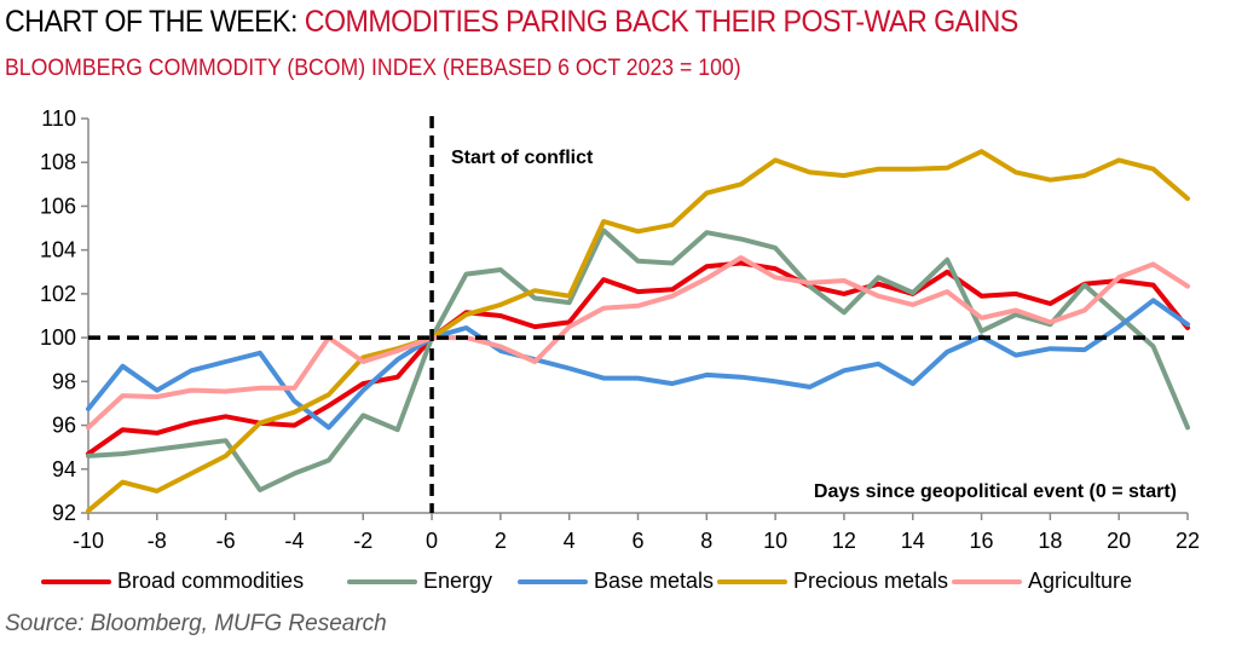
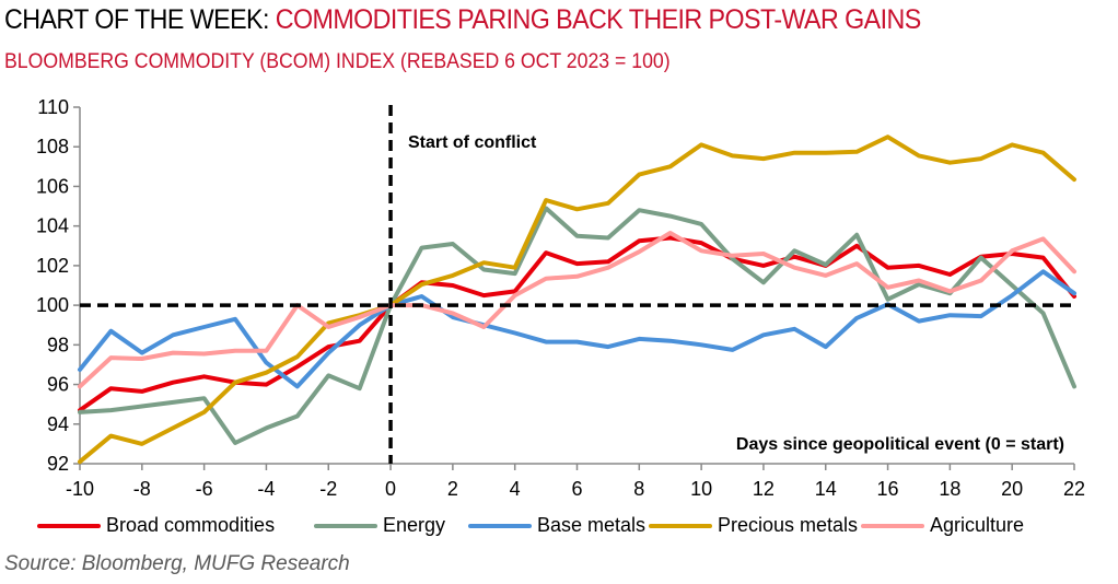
Agriculture/22: 102.3 -> 101.7
